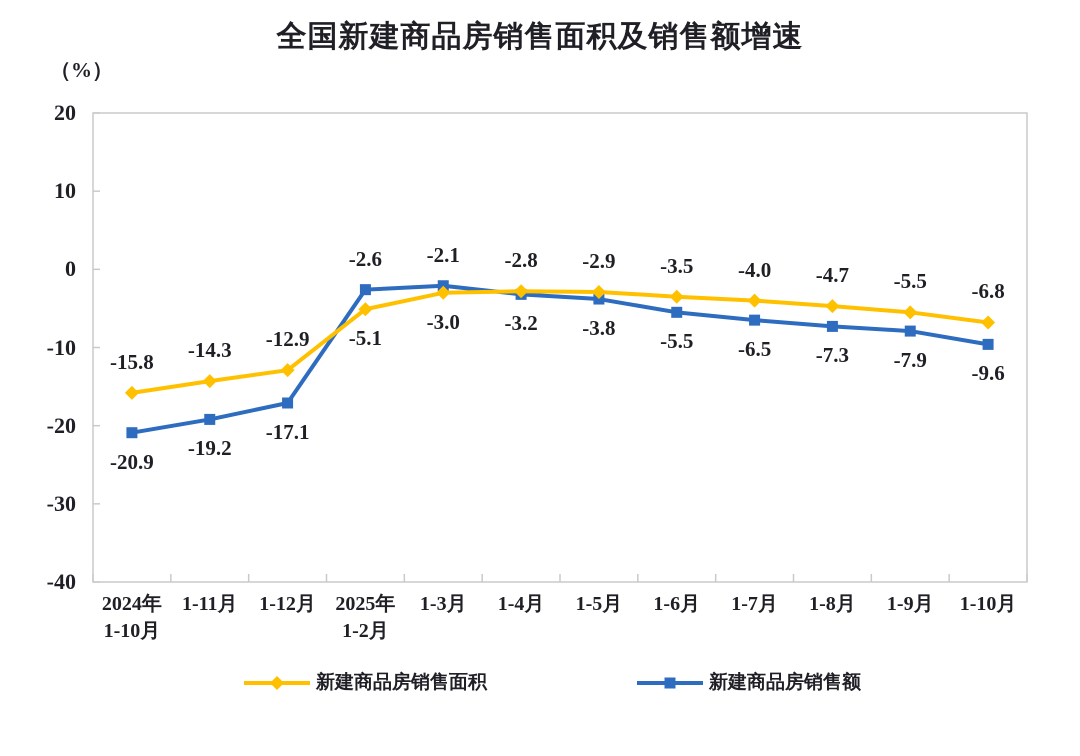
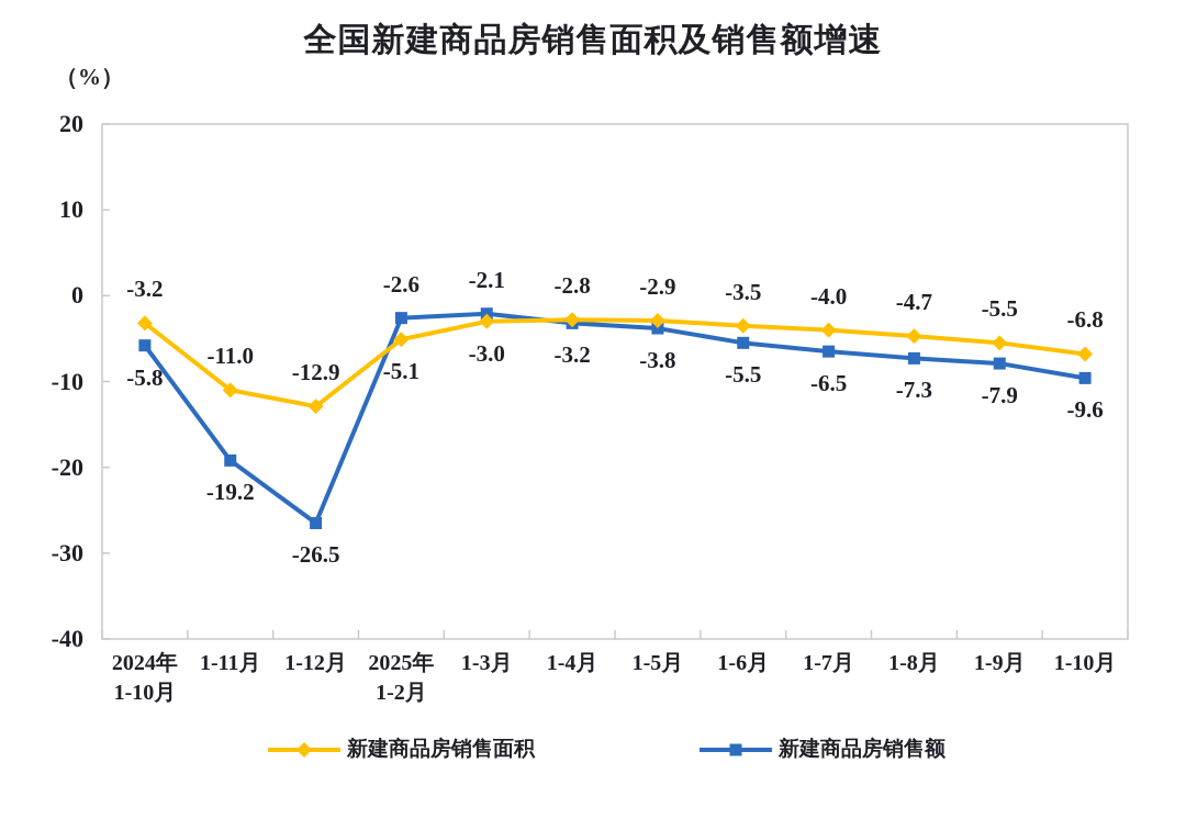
新建商品房销售面积/2024年1-10月: -15.8 -> -3.2
新建商品房销售额/2024年1-10月: -20.9 -> -5.8
新建商品房销售面积/1-11月: -14.3 -> -11.0
新建商品房销售额/1-12月: -17.1 -> -26.5
